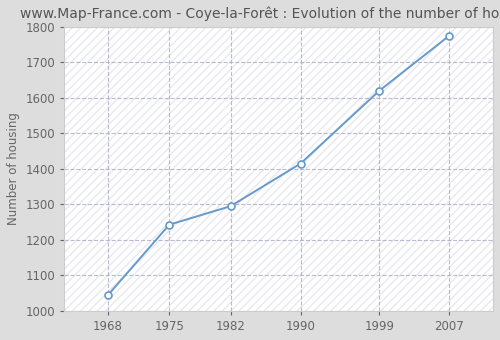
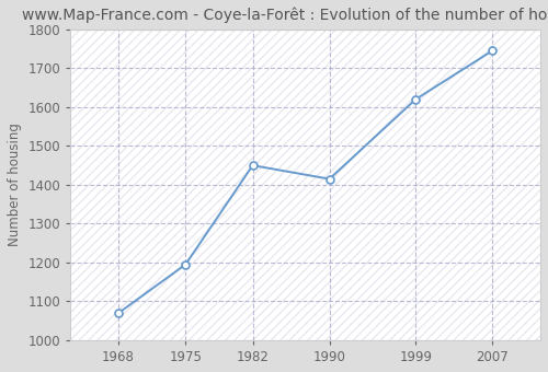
1968: 1045 -> 1070
1975: 1243 -> 1195
1982: 1295 -> 1450
2007: 1775 -> 1745
